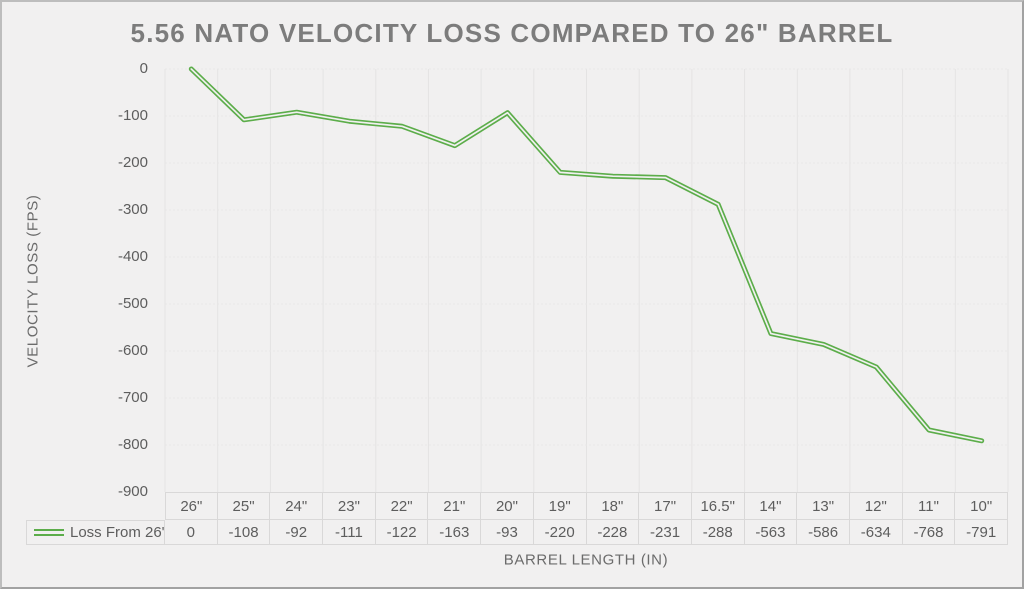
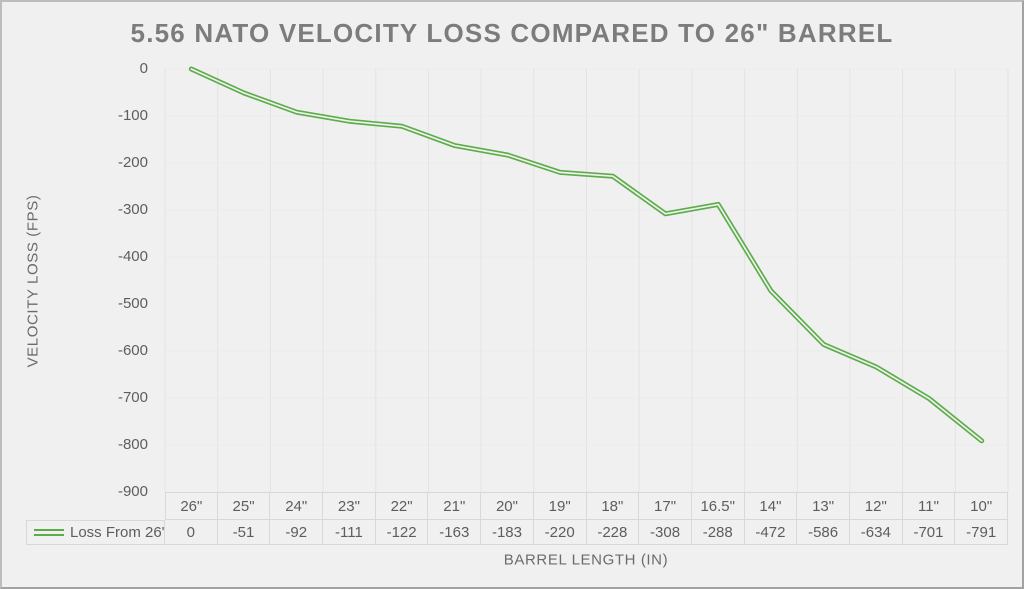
25": -108 -> -51
20": -93 -> -183
17": -231 -> -308
14": -563 -> -472
11": -768 -> -701
